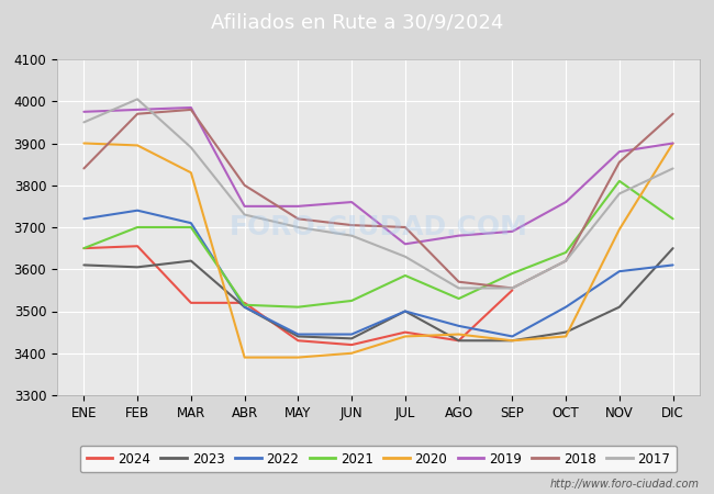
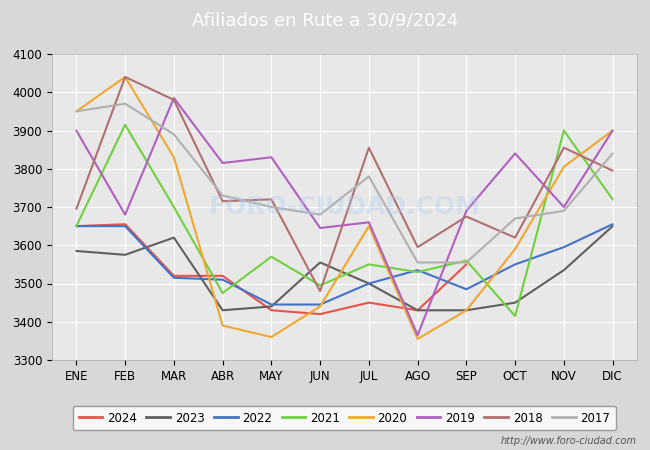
2023/ENE: 3610 -> 3585
2022/ENE: 3720 -> 3650
2020/ENE: 3900 -> 3950
2019/ENE: 3975 -> 3900
2018/ENE: 3840 -> 3695
2023/FEB: 3605 -> 3575
2022/FEB: 3740 -> 3650
2021/FEB: 3700 -> 3915
2020/FEB: 3895 -> 4040
2019/FEB: 3980 -> 3680
2018/FEB: 3970 -> 4040
2017/FEB: 4005 -> 3970
2022/MAR: 3710 -> 3515
2023/ABR: 3510 -> 3430
2021/ABR: 3515 -> 3475
2019/ABR: 3750 -> 3815
2018/ABR: 3800 -> 3715
2021/MAY: 3510 -> 3570
2020/MAY: 3390 -> 3360
2019/MAY: 3750 -> 3830
2023/JUN: 3435 -> 3555
2021/JUN: 3525 -> 3495
2020/JUN: 3400 -> 3440
2019/JUN: 3760 -> 3645
2018/JUN: 3705 -> 3480
2021/JUL: 3585 -> 3550
2020/JUL: 3440 -> 3650
2018/JUL: 3700 -> 3855
2017/JUL: 3630 -> 3780
2022/AGO: 3465 -> 3535
2020/AGO: 3445 -> 3355
2019/AGO: 3680 -> 3365
2018/AGO: 3570 -> 3595
2022/SEP: 3440 -> 3485
2021/SEP: 3590 -> 3560
2018/SEP: 3555 -> 3675
2022/OCT: 3510 -> 3550
2021/OCT: 3640 -> 3415
2020/OCT: 3440 -> 3590
2019/OCT: 3760 -> 3840
2017/OCT: 3620 -> 3670
2023/NOV: 3510 -> 3535
2021/NOV: 3810 -> 3900
2020/NOV: 3695 -> 3805
2019/NOV: 3880 -> 3700
2017/NOV: 3780 -> 3690
2022/DIC: 3610 -> 3655
2018/DIC: 3970 -> 3795
